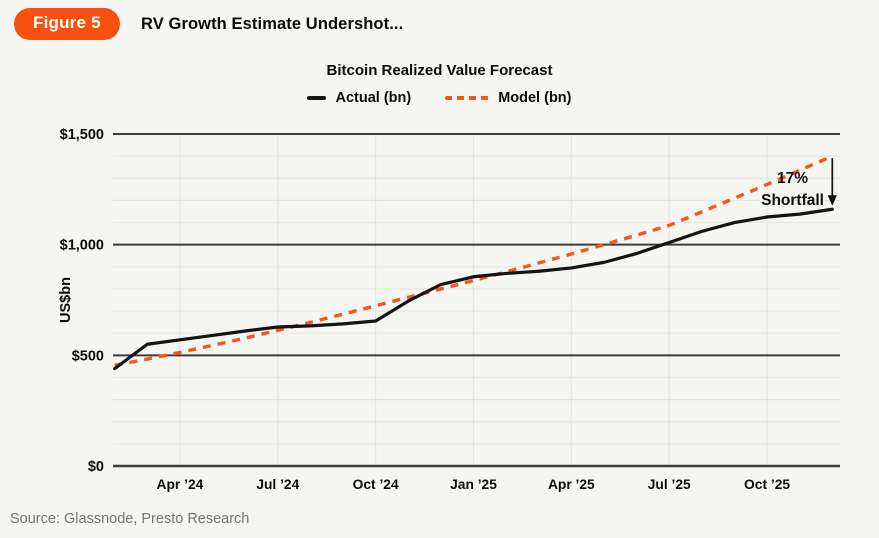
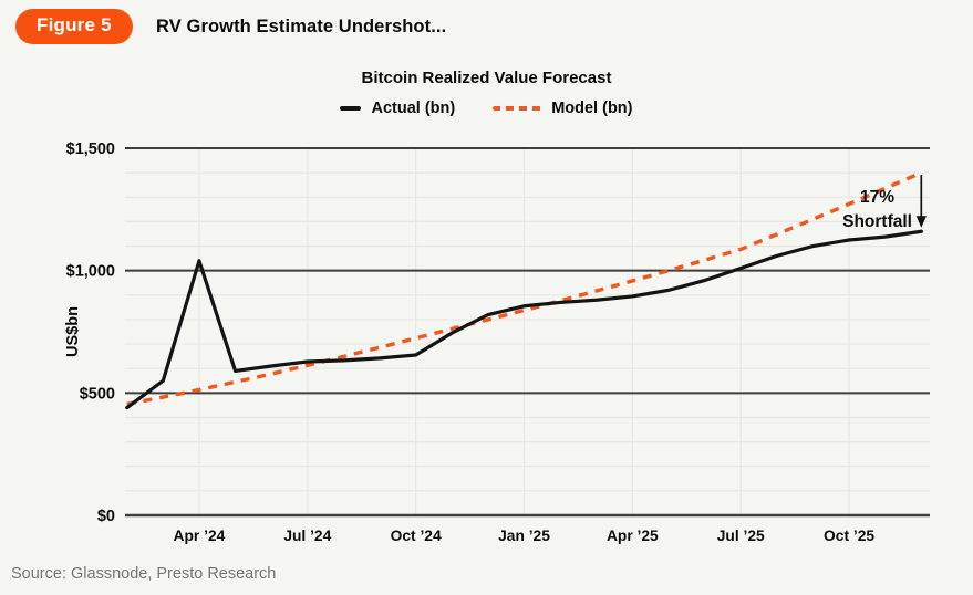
Actual (bn)/Apr ’24: $570 -> $1040
